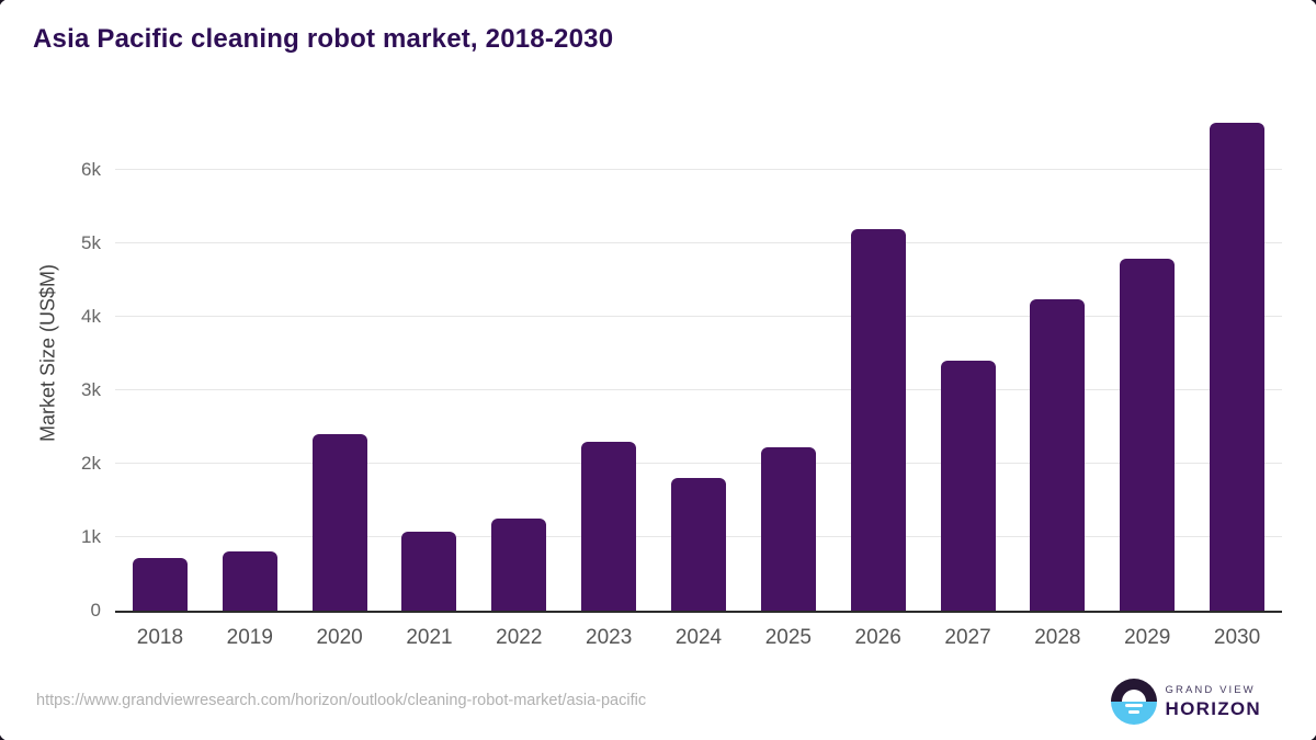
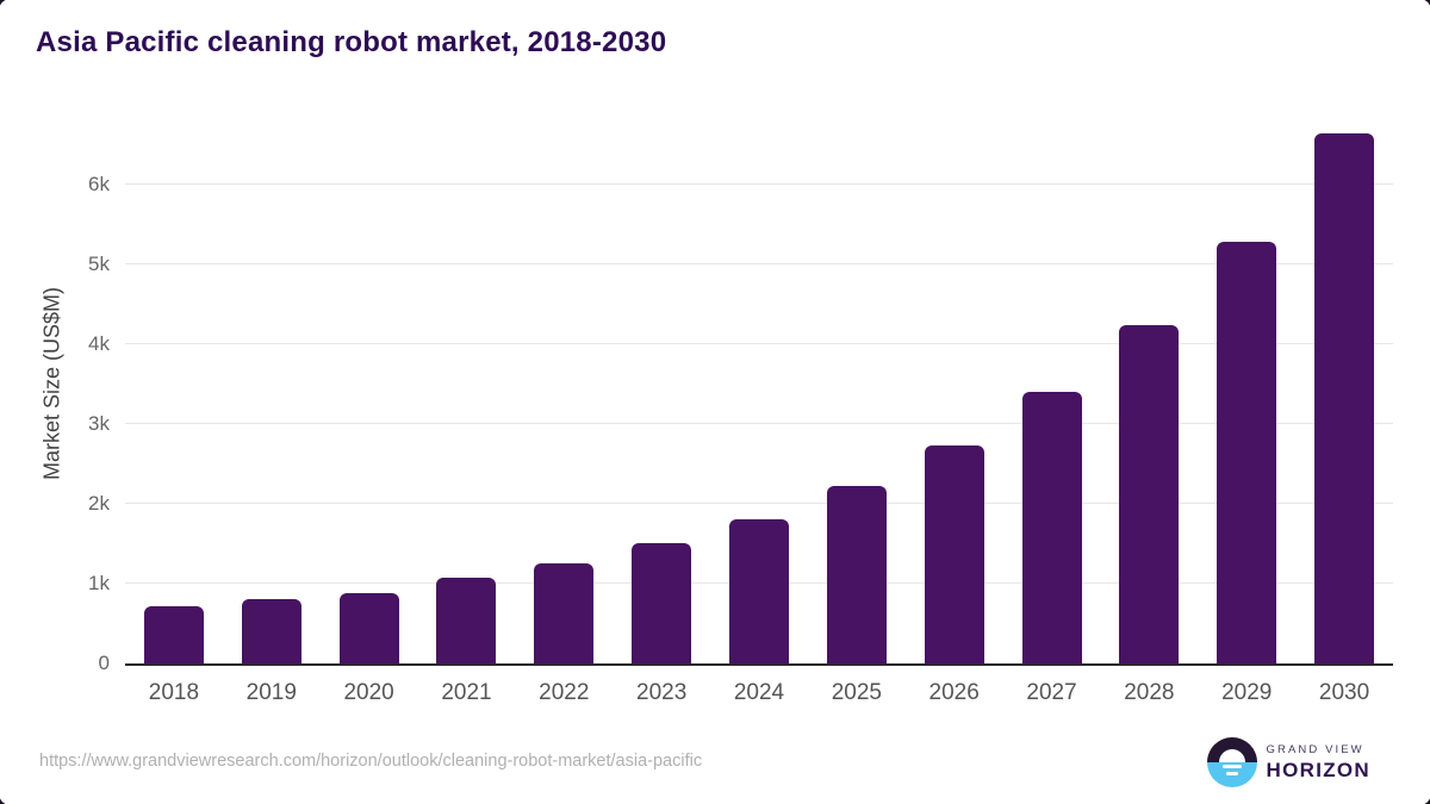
2020: 2.4k -> 0.9k
2023: 2.3k -> 1.5k
2026: 5.2k -> 2.7k
2029: 4.8k -> 5.3k
